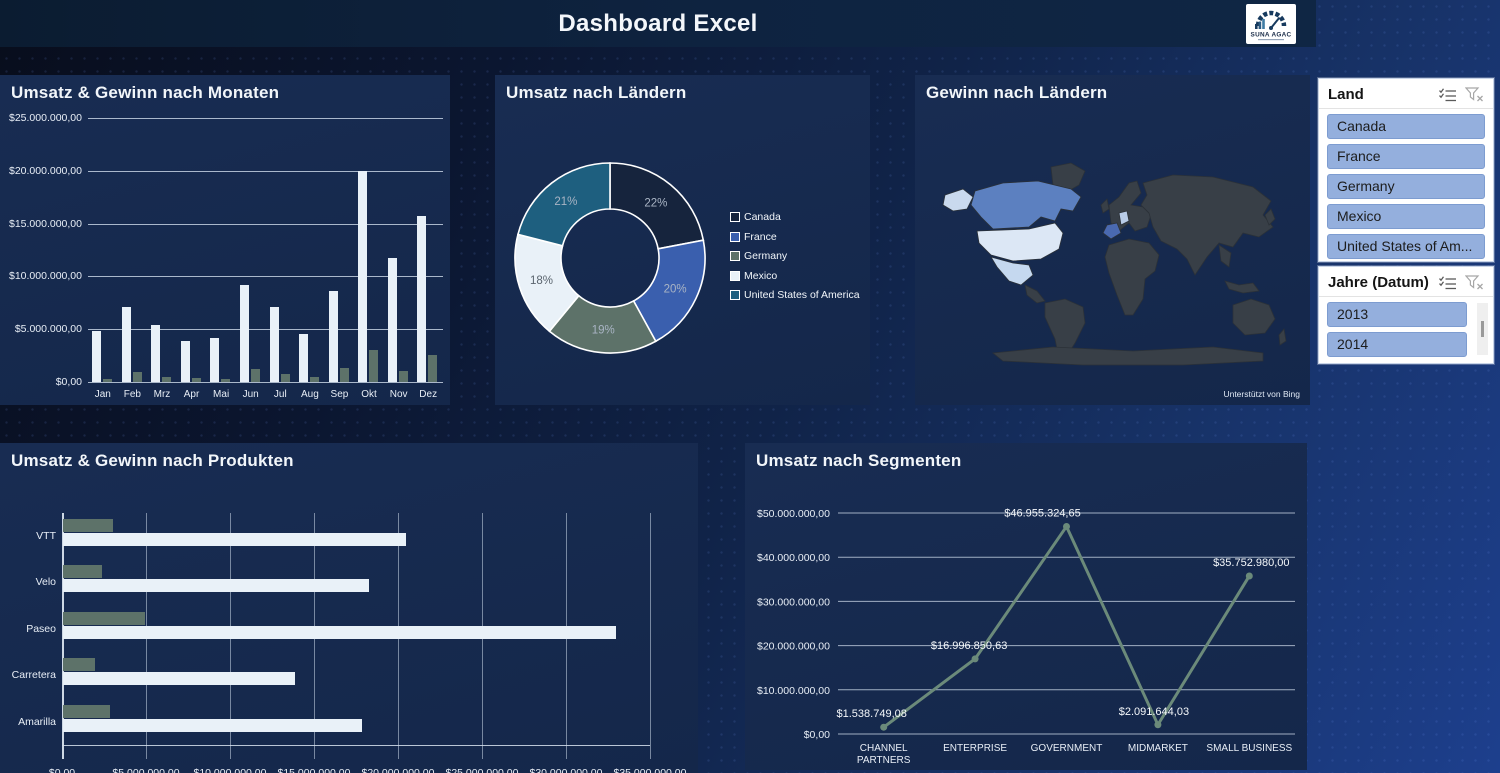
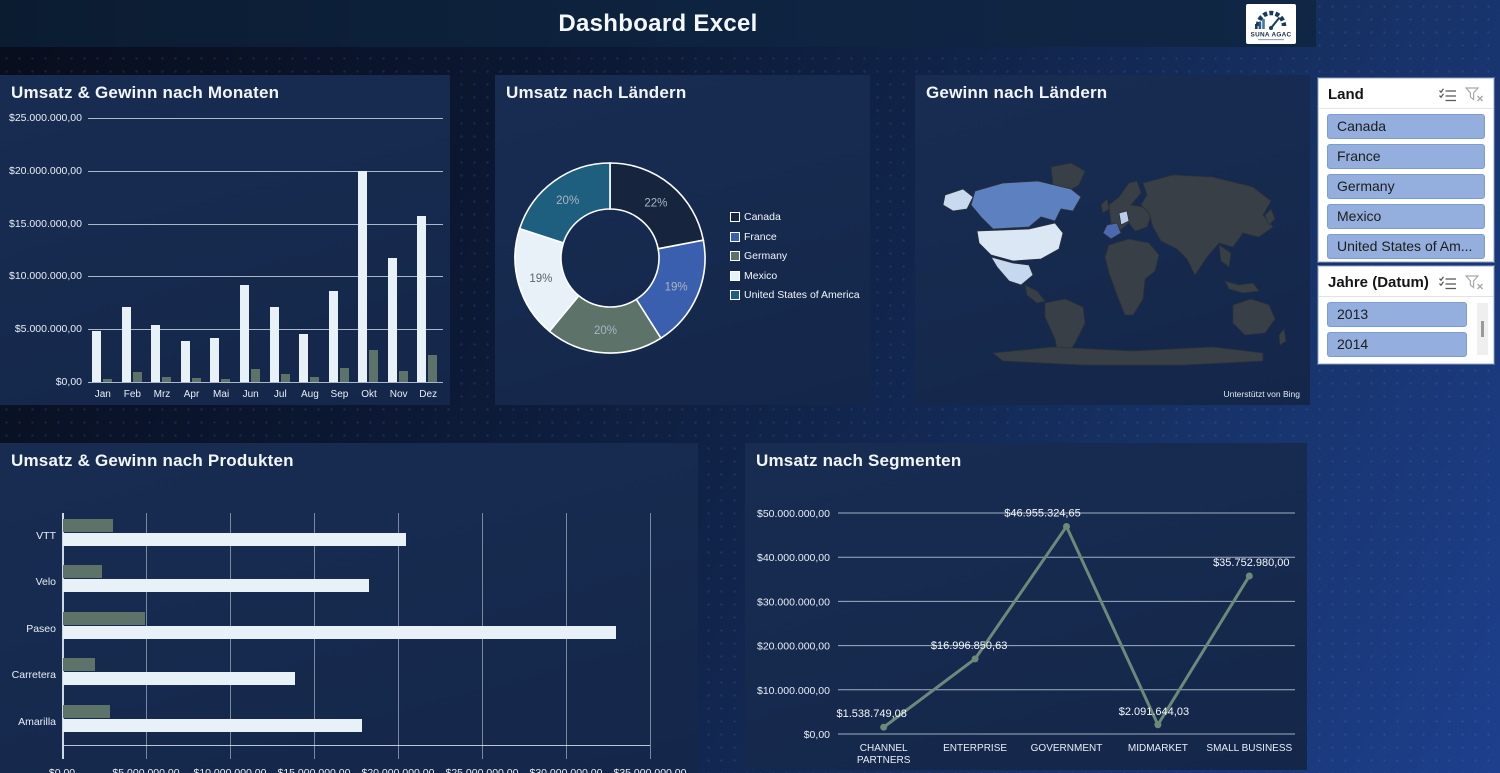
Umsatz nach Ländern/France: 20% -> 19%
Umsatz nach Ländern/Germany: 19% -> 20%
Umsatz nach Ländern/Mexico: 18% -> 19%
Umsatz nach Ländern/United States of America: 21% -> 20%
